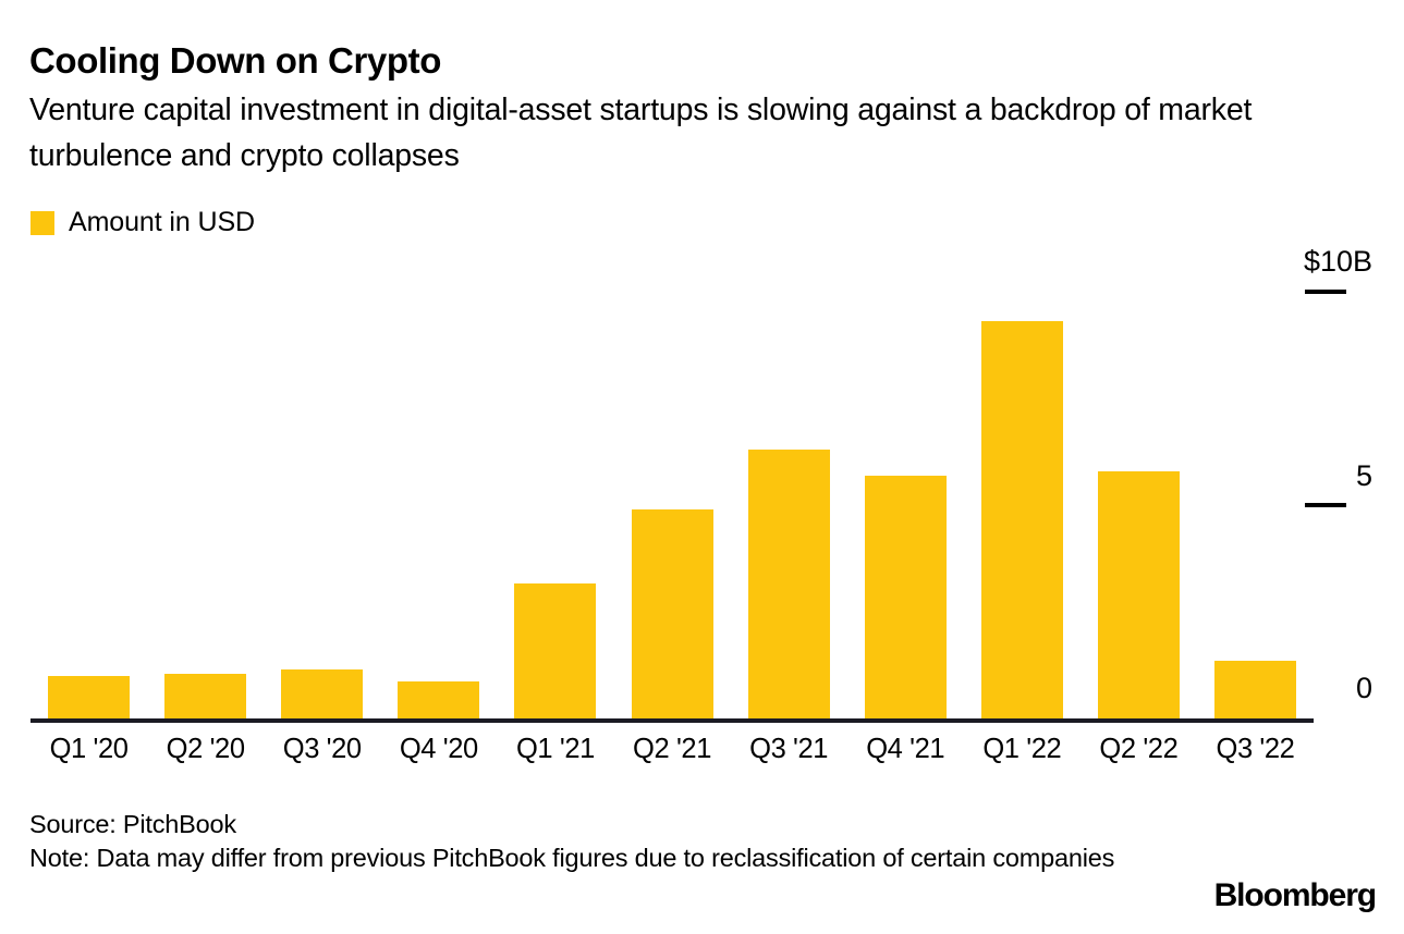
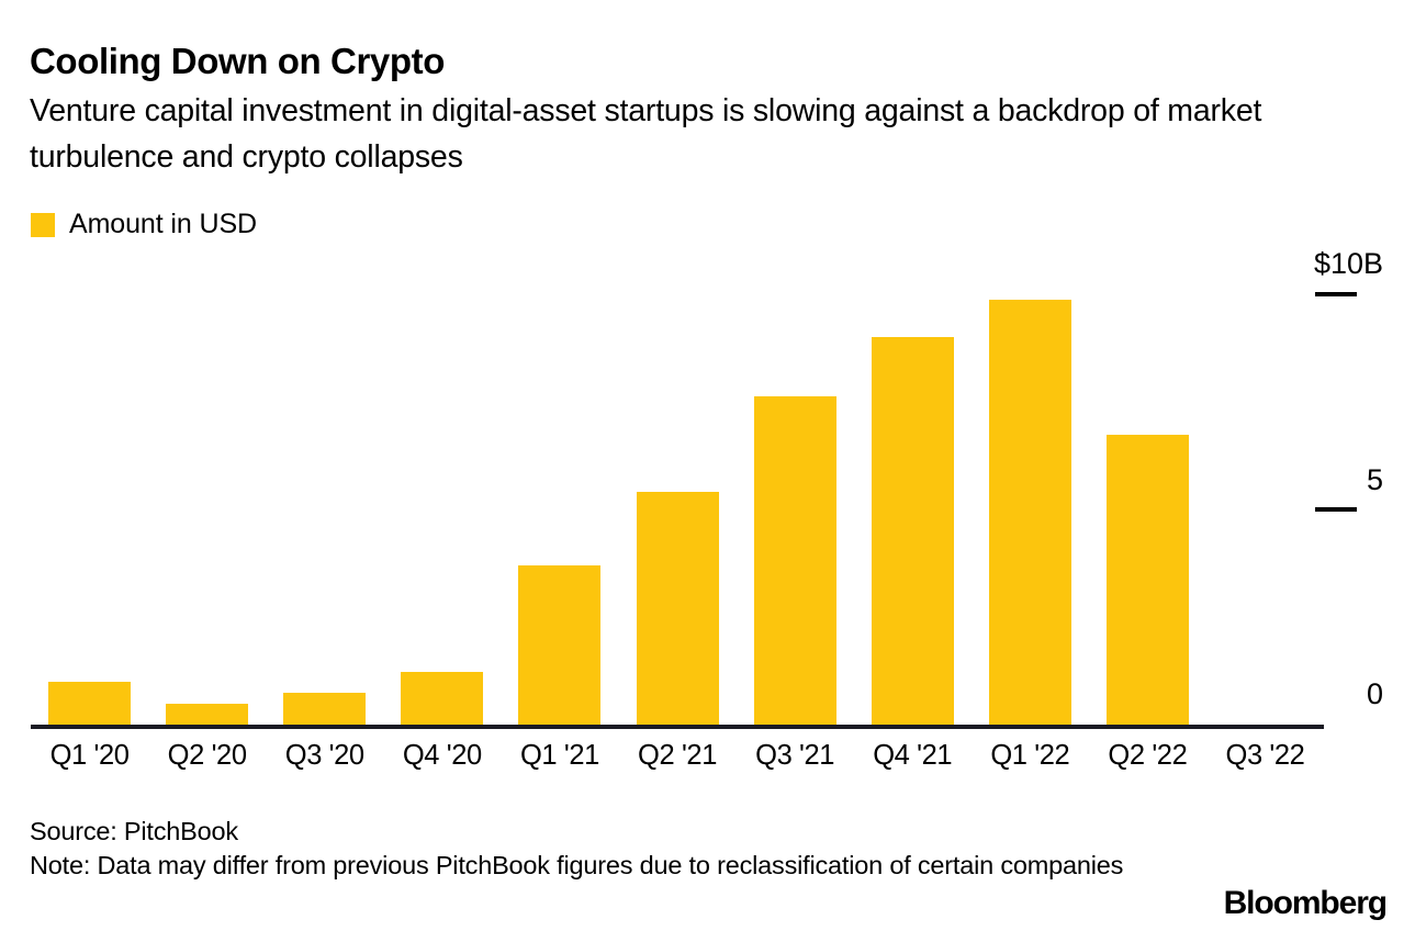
Q2 '20: $1.1B -> $0.5B
Q3 '20: $1.2B -> $0.8B
Q4 '20: $0.9B -> $1.3B
Q1 '21: $3.2B -> $3.7B
Q2 '21: $4.9B -> $5.4B
Q3 '21: $6.3B -> $7.6B
Q4 '21: $5.7B -> $9.0B
Q1 '22: $9.3B -> $9.8B
Q2 '22: $5.8B -> $6.7B
Q3 '22: $1.4B -> $0.1B
